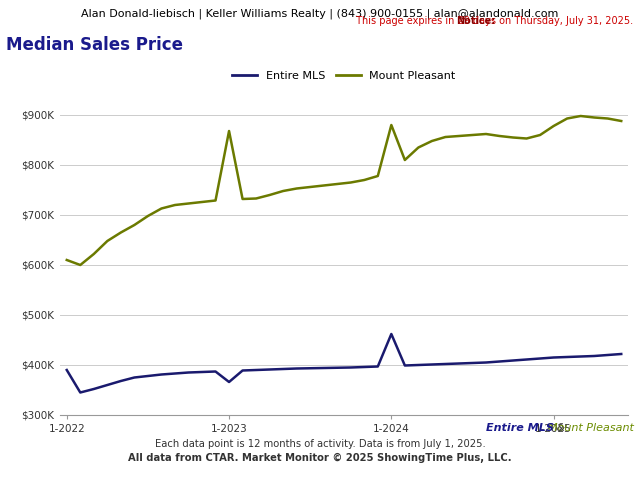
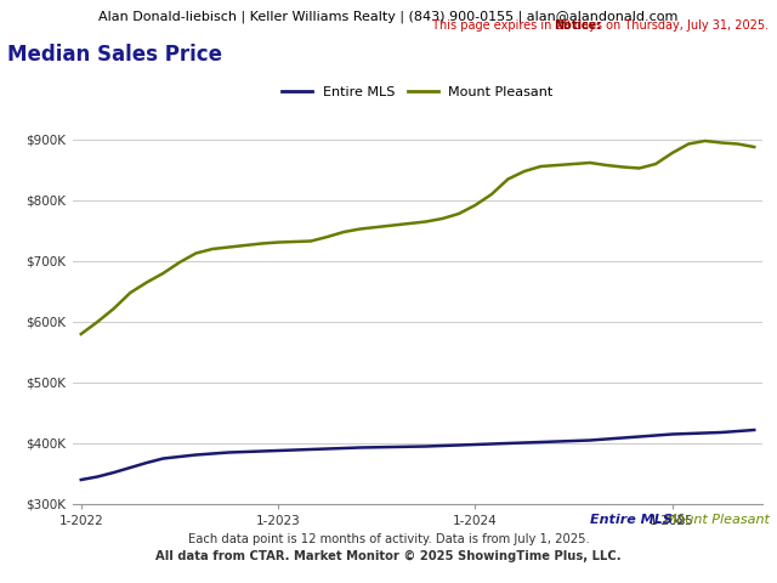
Entire MLS/1-2022: $390K -> $340K
Mount Pleasant/1-2022: $610K -> $580K
Entire MLS/1-2023: $366K -> $388K
Mount Pleasant/1-2023: $868K -> $731K
Entire MLS/1-2024: $462K -> $398K
Mount Pleasant/1-2024: $880K -> $792K
